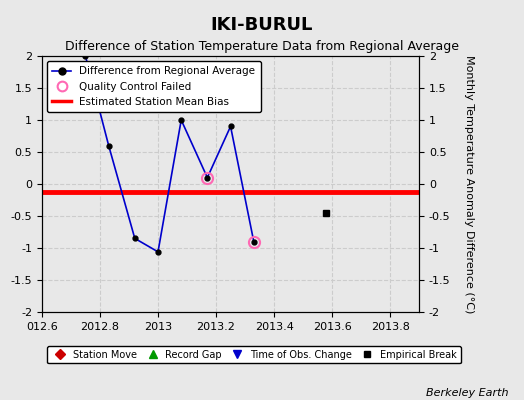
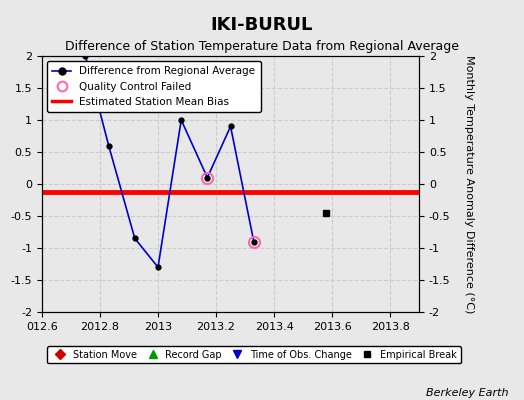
2013: -1.06 -> -1.30
